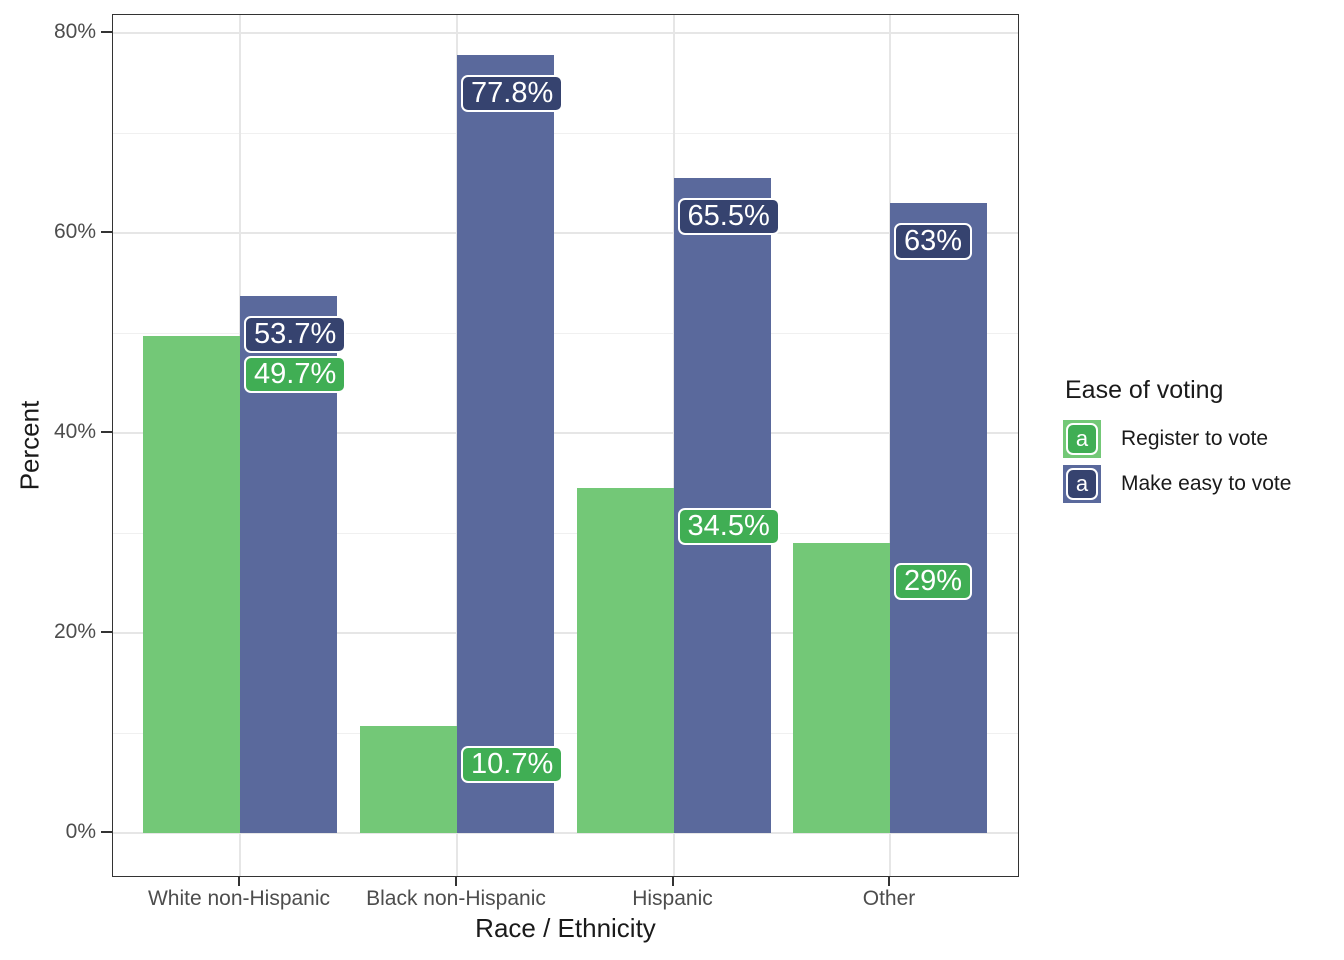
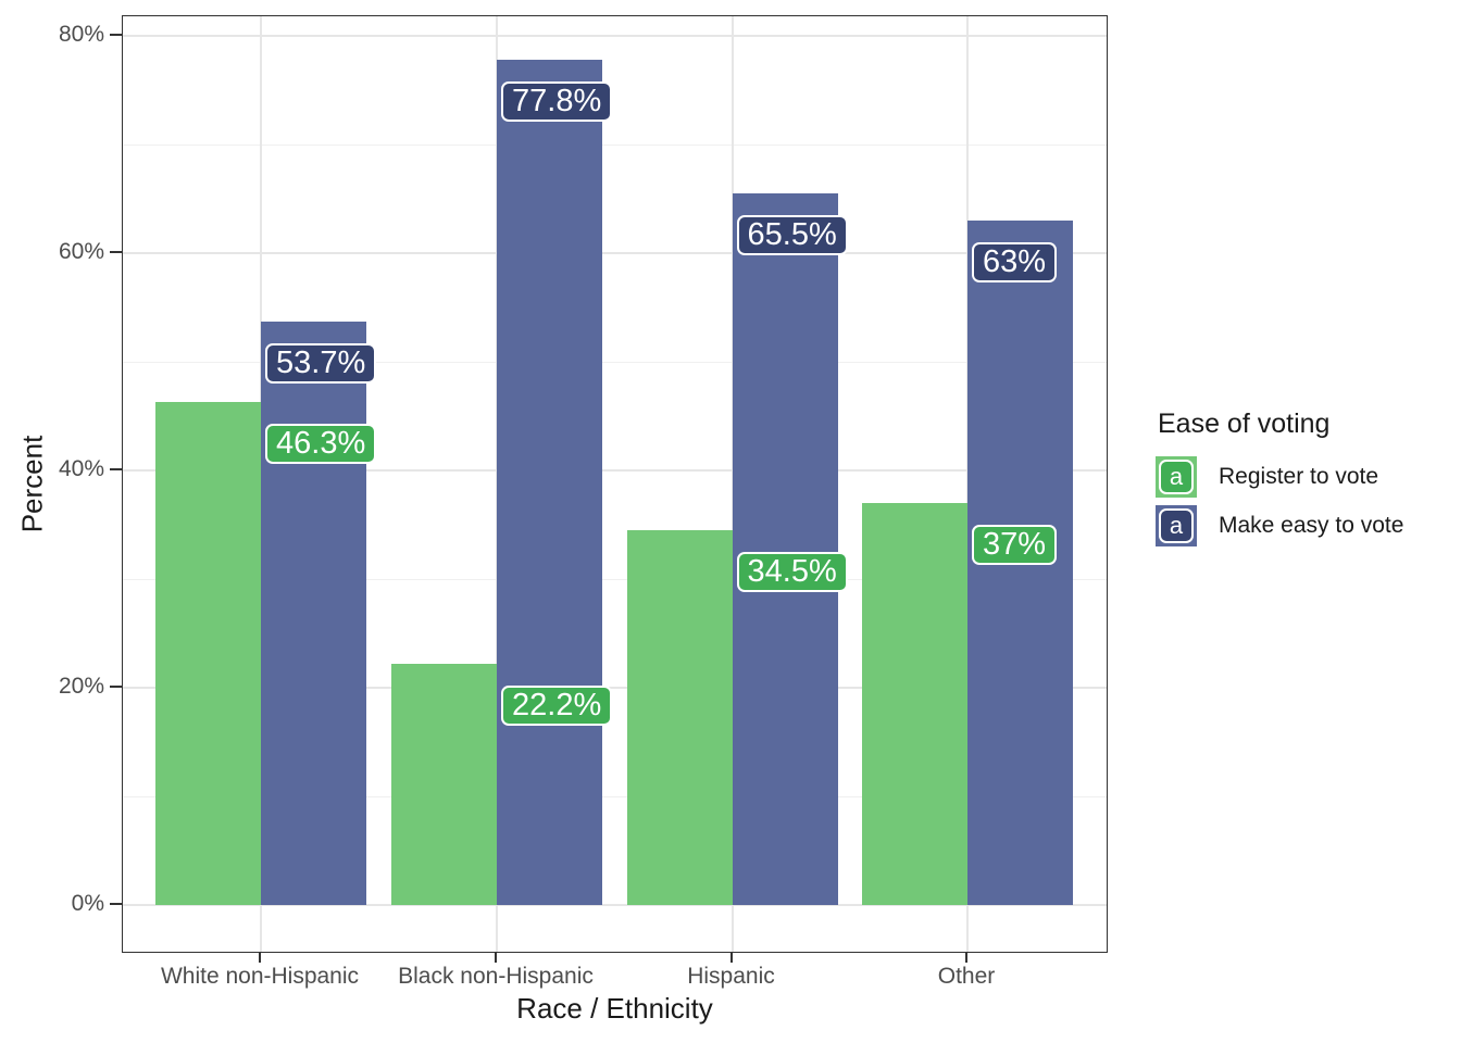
Register to vote/White non-Hispanic: 49.7% -> 46.3%
Register to vote/Black non-Hispanic: 10.7% -> 22.2%
Register to vote/Other: 29% -> 37%
